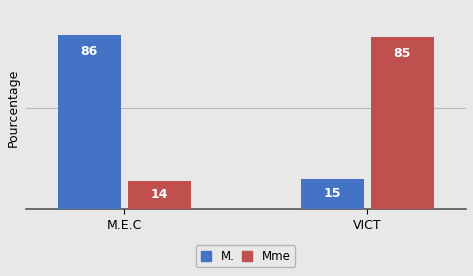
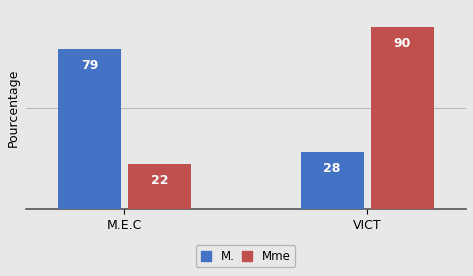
M./M.E.C: 86 -> 79
Mme/M.E.C: 14 -> 22
M./VICT: 15 -> 28
Mme/VICT: 85 -> 90
